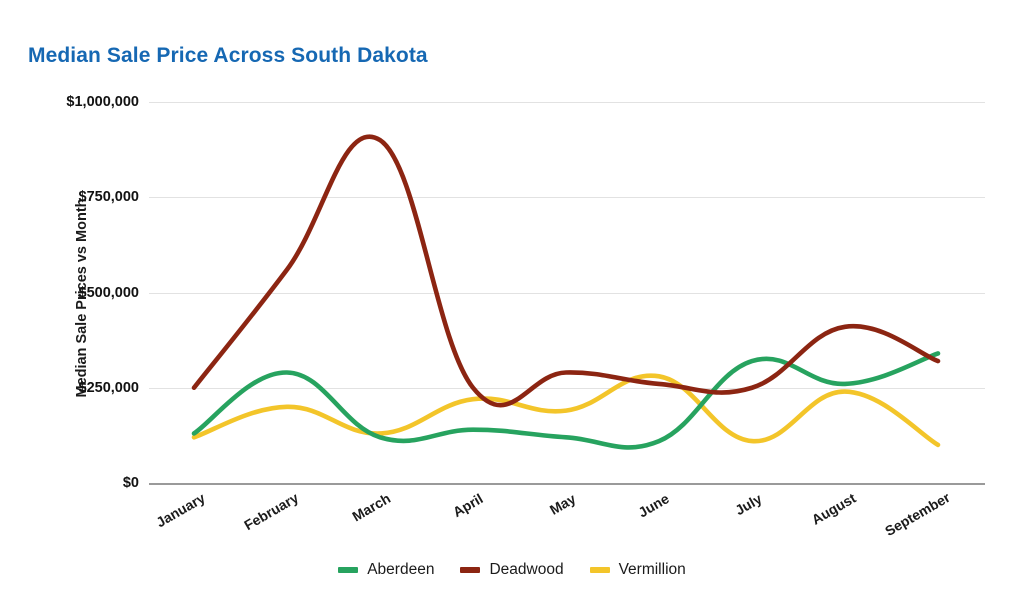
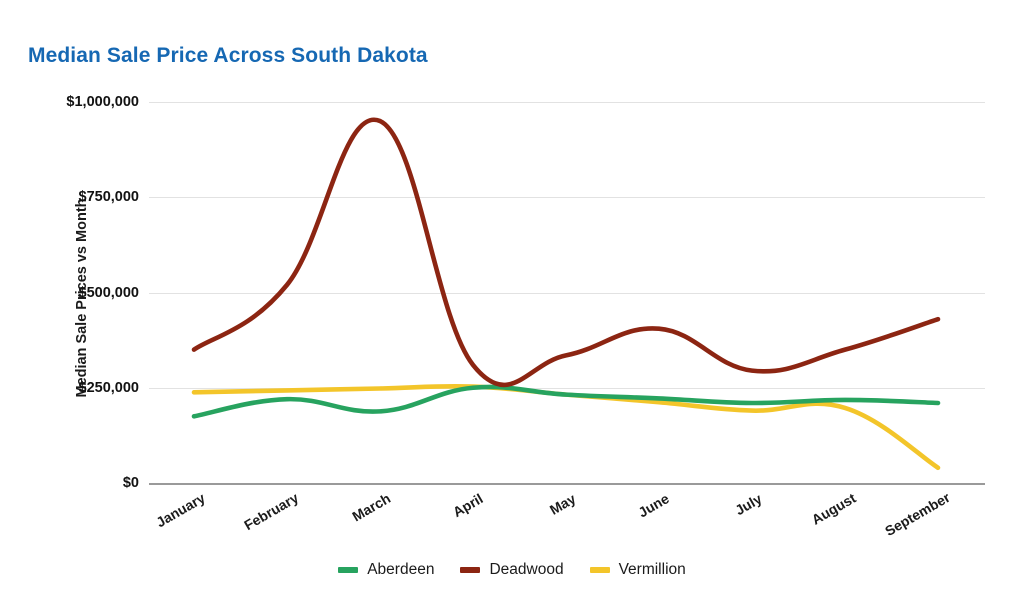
Aberdeen/January: $130000 -> $180000
Deadwood/January: $250000 -> $350000
Vermillion/January: $120000 -> $240000
Aberdeen/February: $290000 -> $220000
Deadwood/February: $560000 -> $520000
Vermillion/February: $200000 -> $240000
Aberdeen/March: $120000 -> $190000
Deadwood/March: $900000 -> $950000
Vermillion/March: $130000 -> $250000
Aberdeen/April: $140000 -> $250000
Deadwood/April: $250000 -> $310000
Vermillion/April: $220000 -> $250000
Aberdeen/May: $120000 -> $230000
Deadwood/May: $290000 -> $340000
Vermillion/May: $190000 -> $230000
Aberdeen/June: $110000 -> $220000
Deadwood/June: $260000 -> $400000
Vermillion/June: $280000 -> $210000
Aberdeen/July: $320000 -> $210000
Deadwood/July: $250000 -> $300000
Vermillion/July: $110000 -> $190000
Aberdeen/August: $260000 -> $220000
Deadwood/August: $410000 -> $350000
Vermillion/August: $240000 -> $200000
Aberdeen/September: $340000 -> $210000
Deadwood/September: $320000 -> $430000
Vermillion/September: $100000 -> $40000
